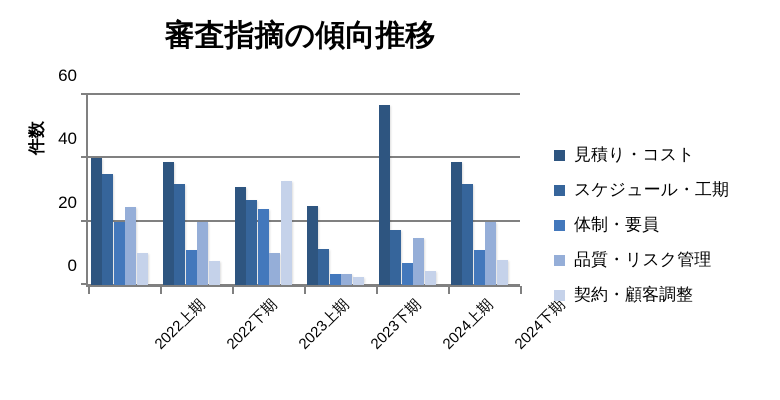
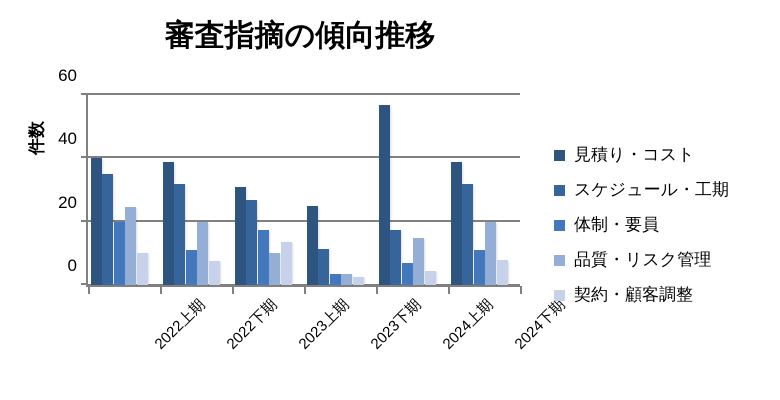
体制・要員/2023上期: 24 -> 18
契約・顧客調整/2023上期: 33 -> 14
